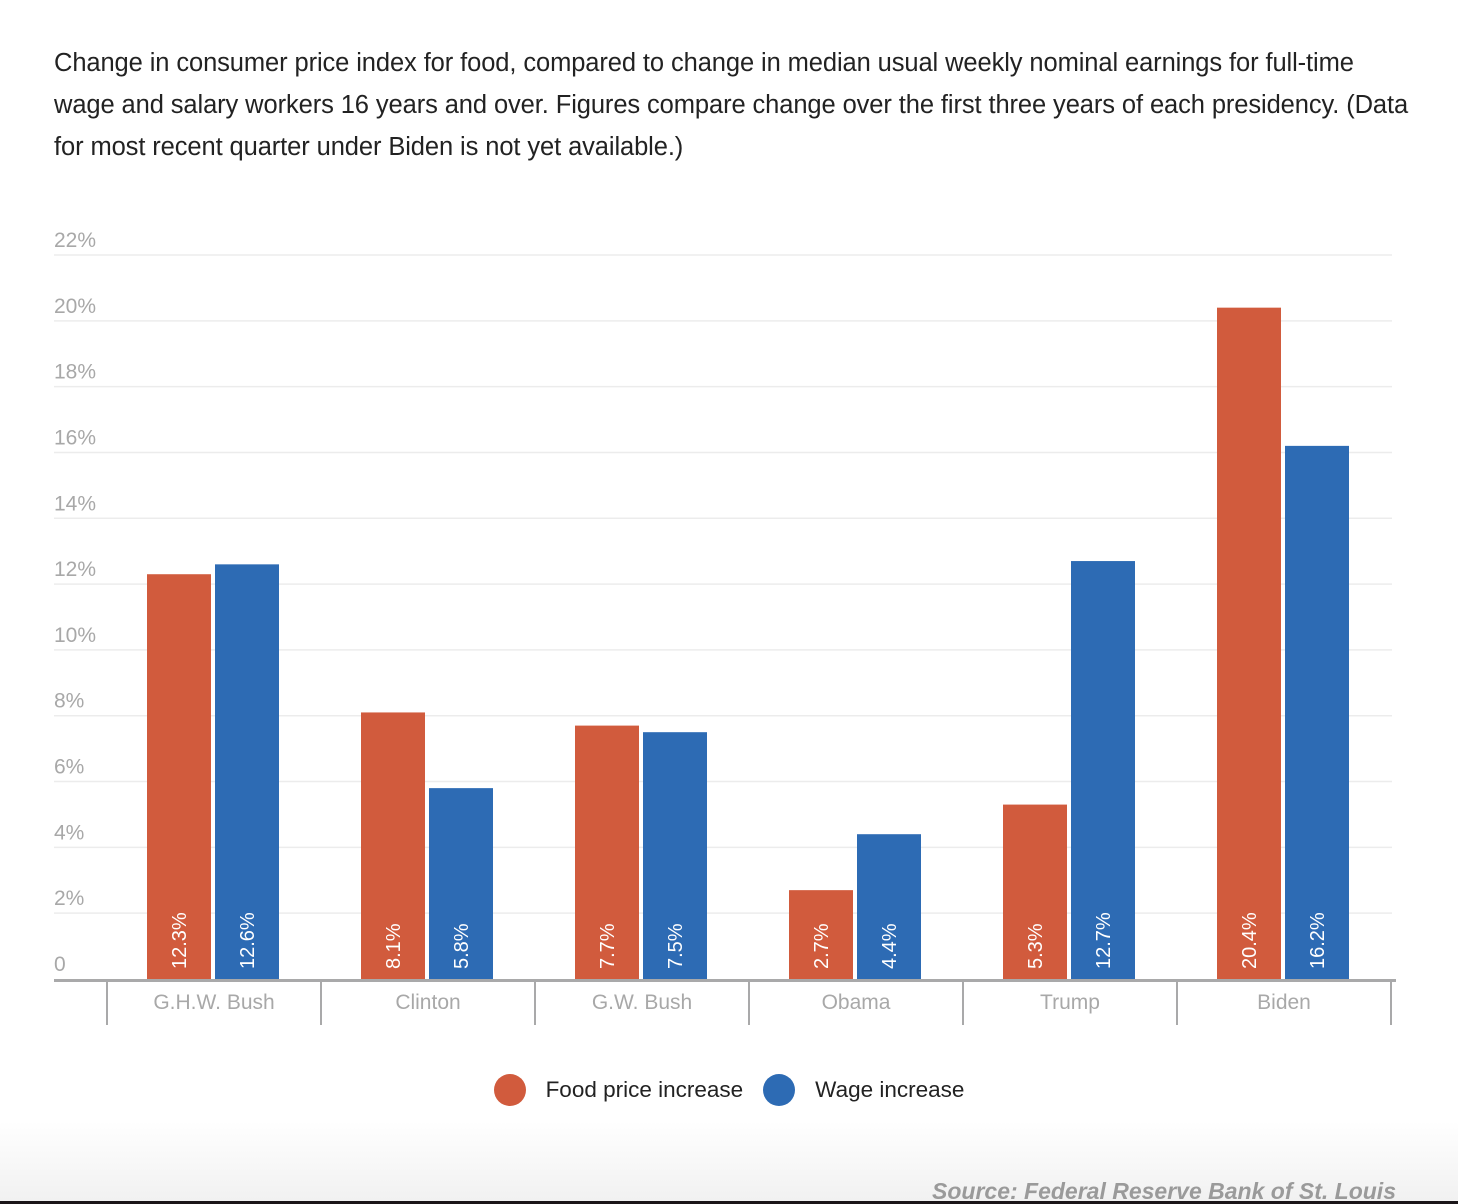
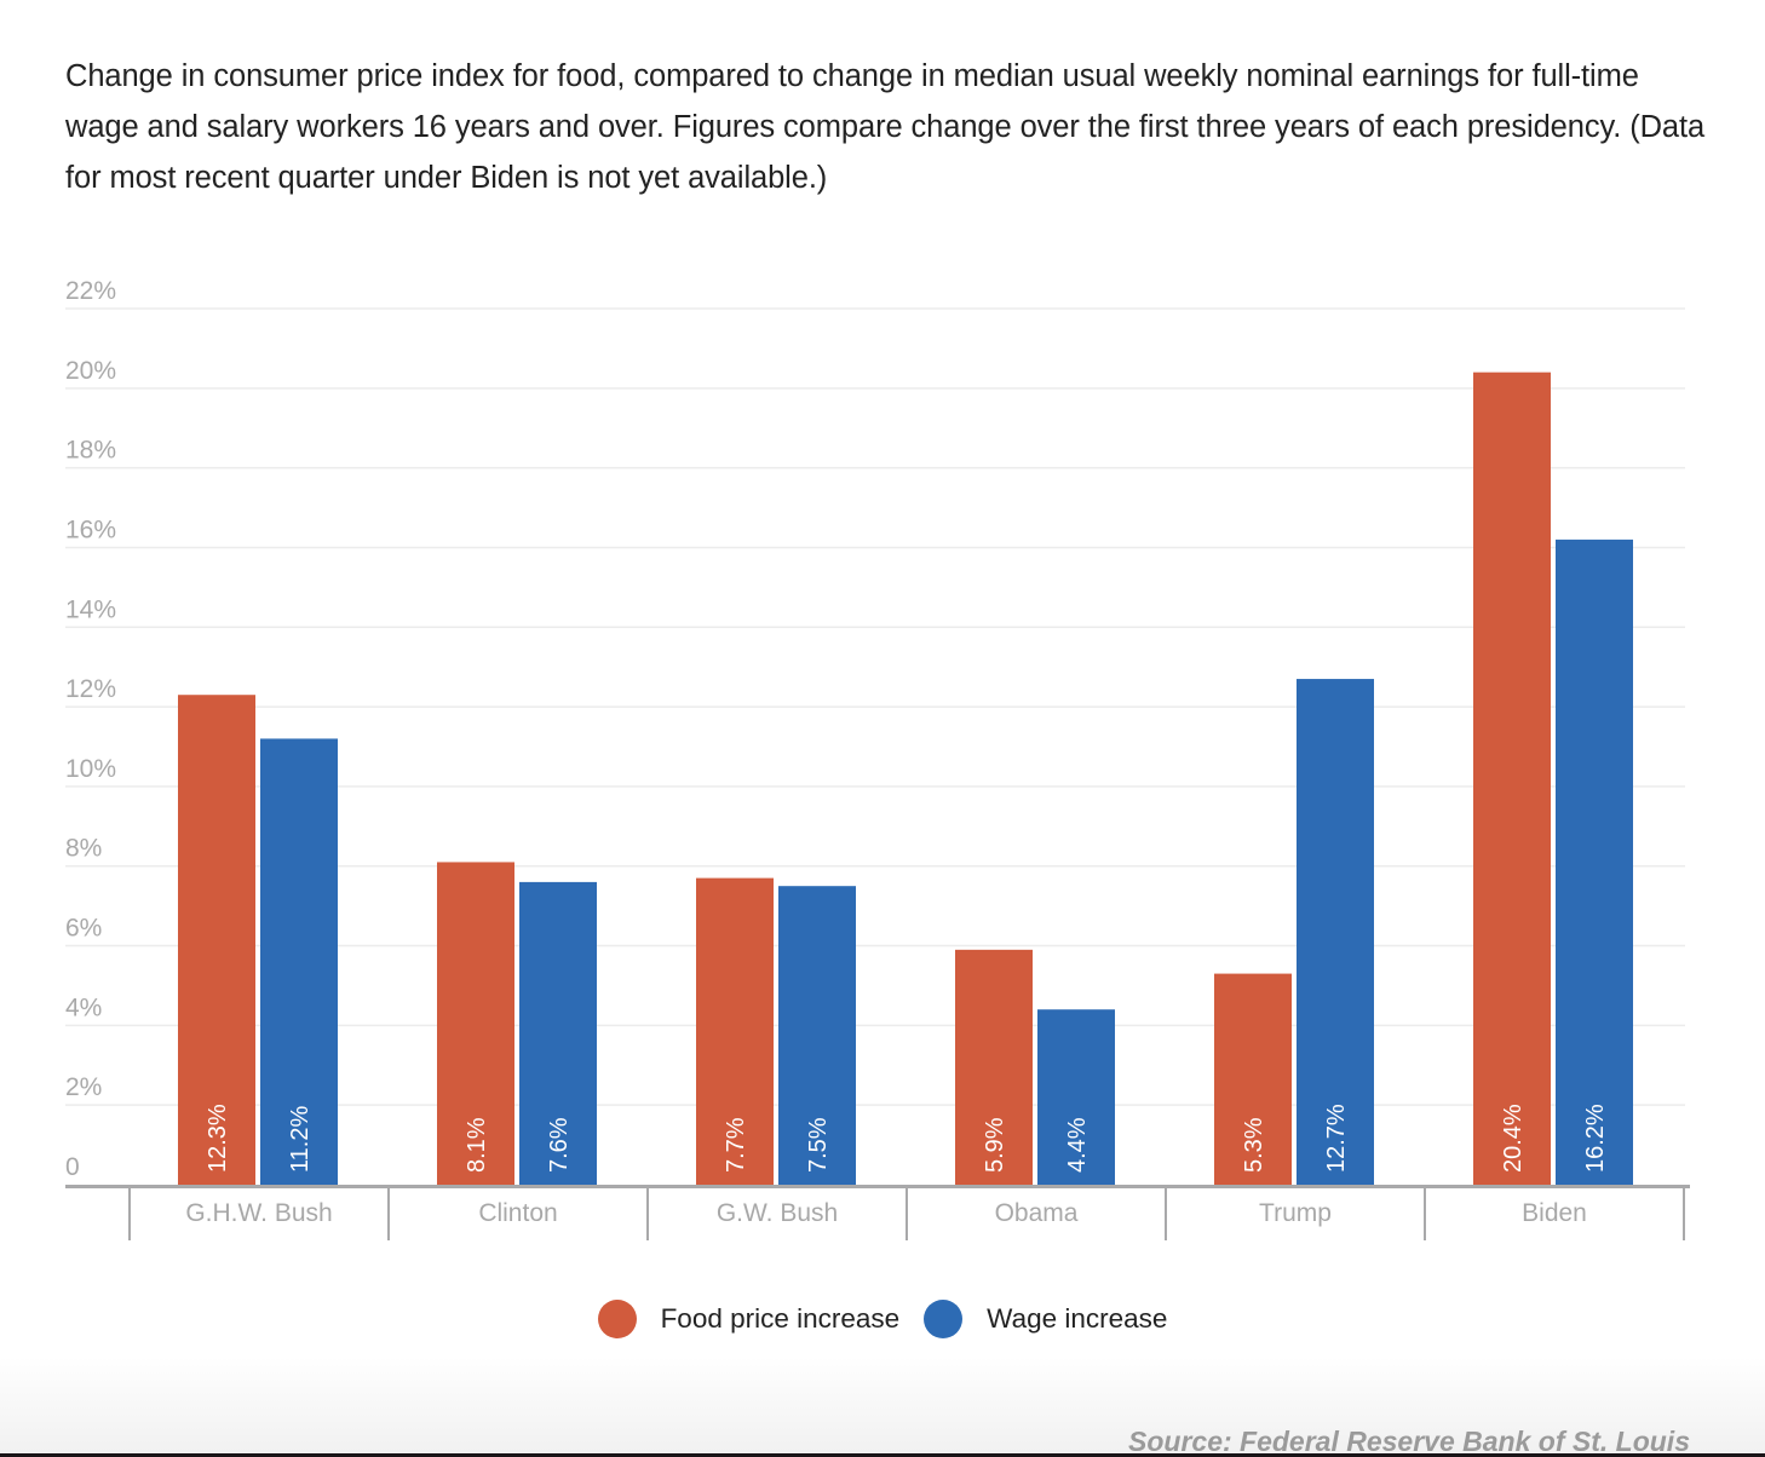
Wage increase/G.H.W. Bush: 12.6% -> 11.2%
Wage increase/Clinton: 5.8% -> 7.6%
Food price increase/Obama: 2.7% -> 5.9%
